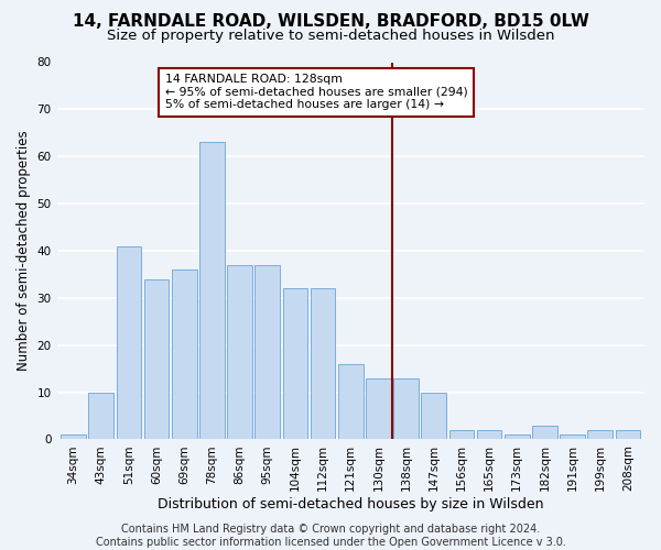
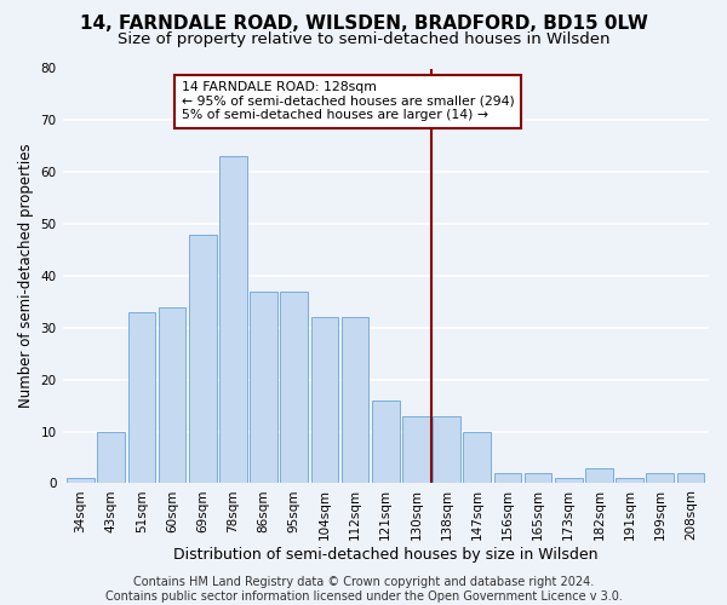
51sqm: 41 -> 33
69sqm: 36 -> 48
